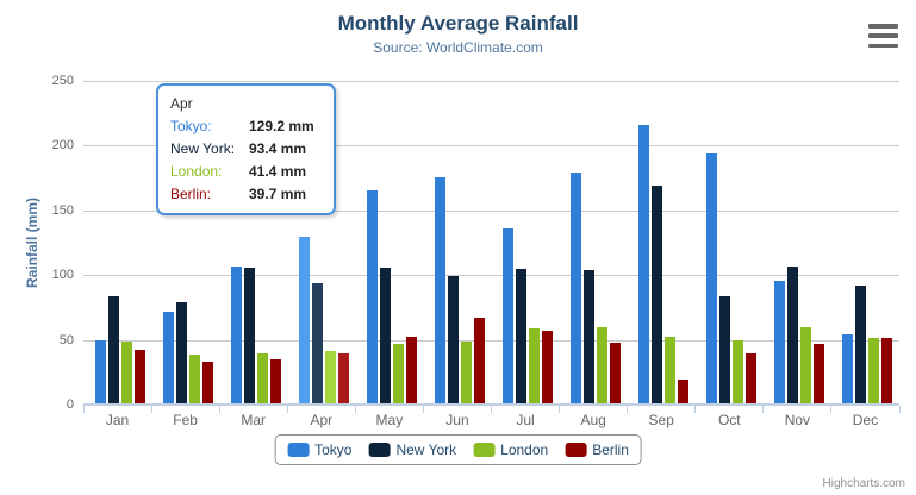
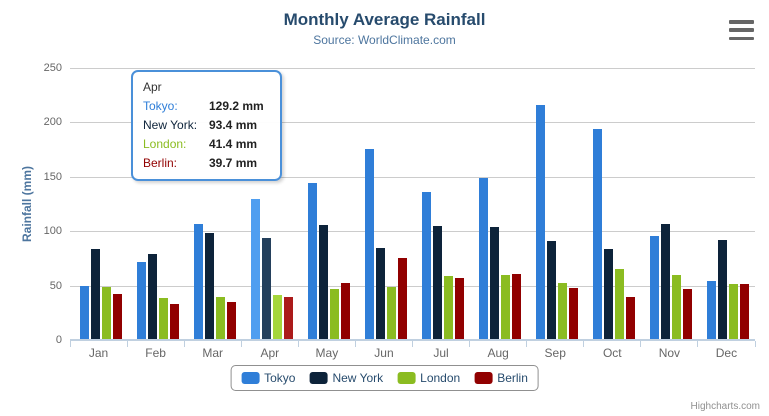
New York/Mar: 106 -> 98
Tokyo/May: 165 -> 144
New York/Jun: 99 -> 84
Berlin/Jun: 67 -> 76
Tokyo/Aug: 179 -> 148
Berlin/Aug: 48 -> 60
New York/Sep: 169 -> 91
Berlin/Sep: 19 -> 48
London/Oct: 50 -> 65
